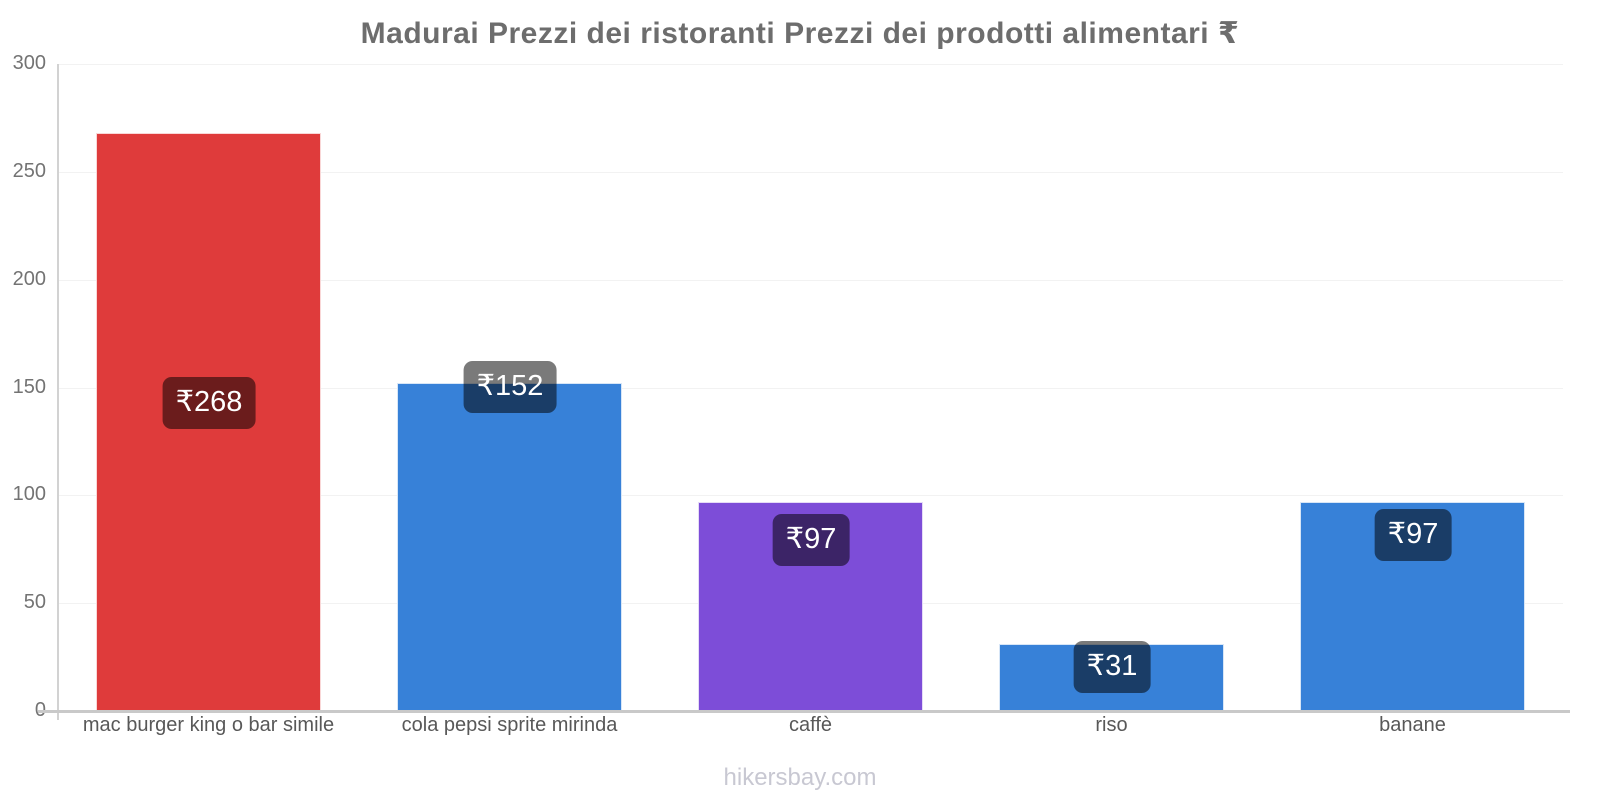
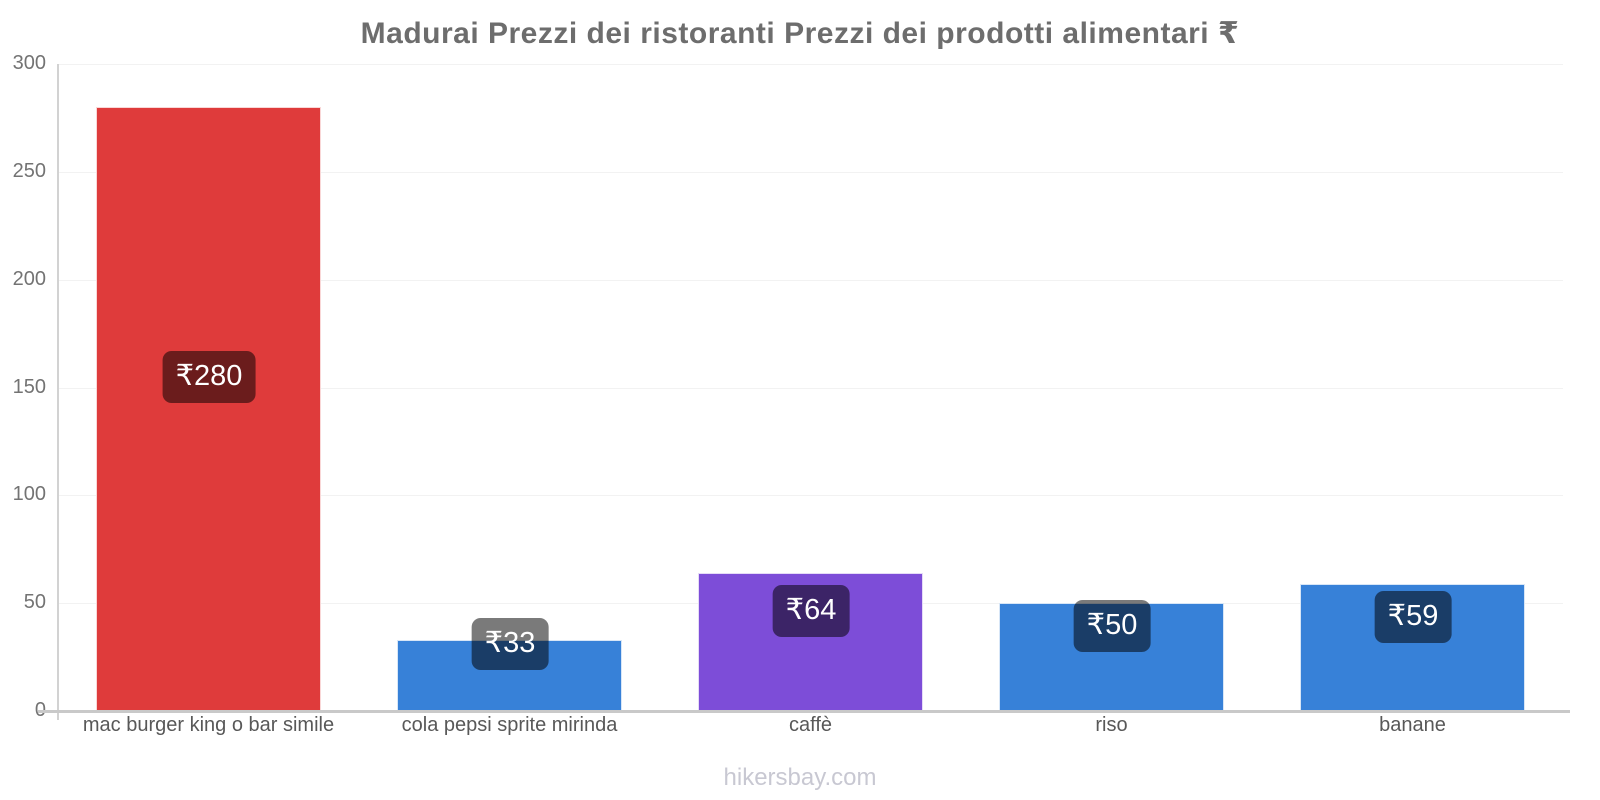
mac burger king o bar simile: 268 -> 280
cola pepsi sprite mirinda: 152 -> 33
caffè: 97 -> 64
riso: 31 -> 50
banane: 97 -> 59
